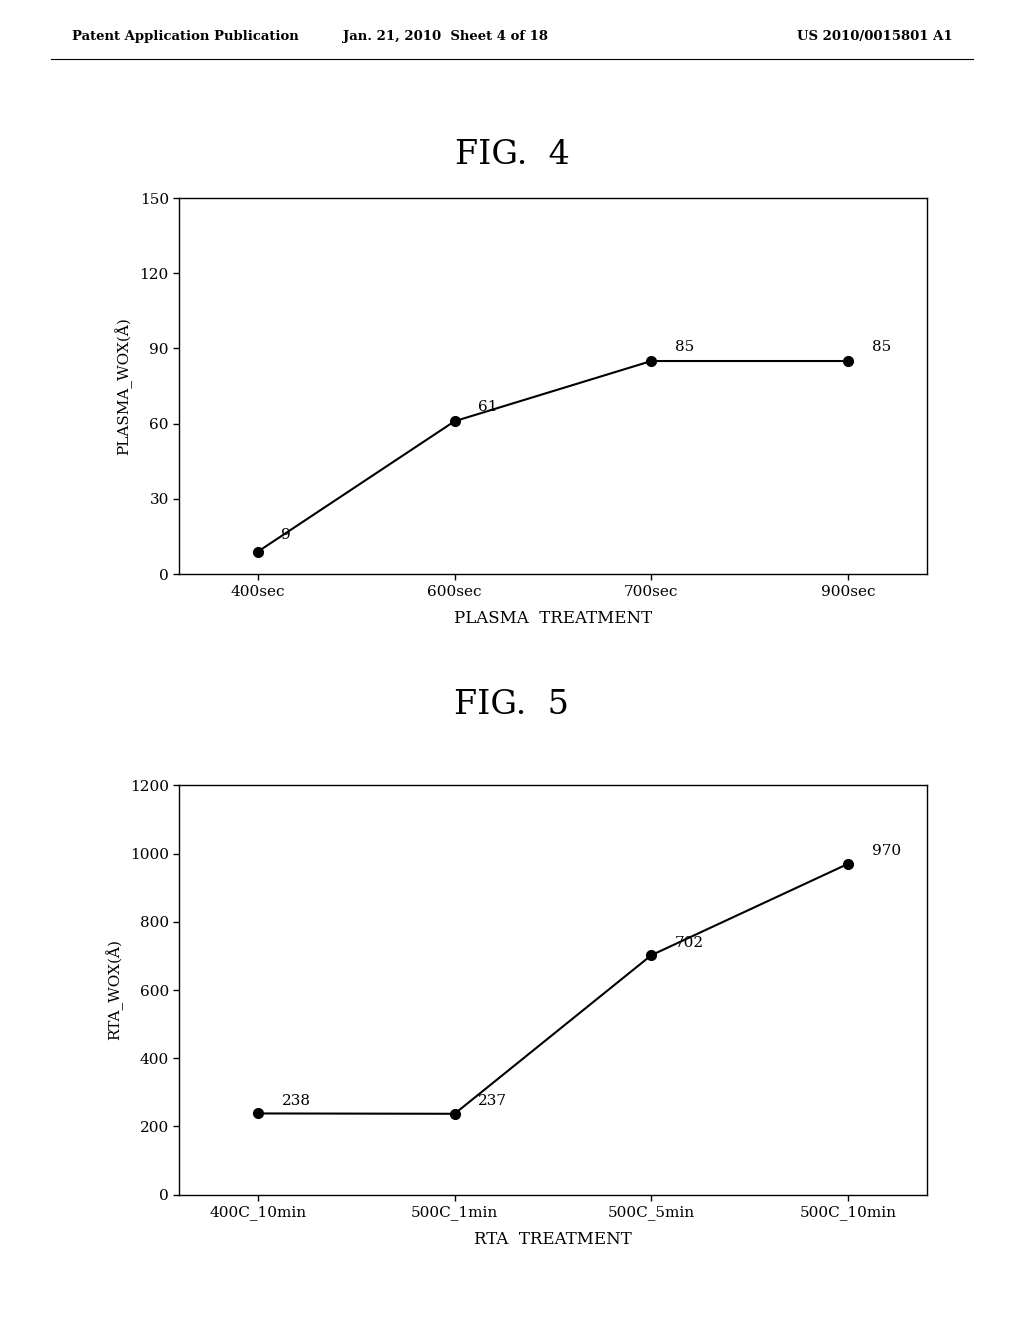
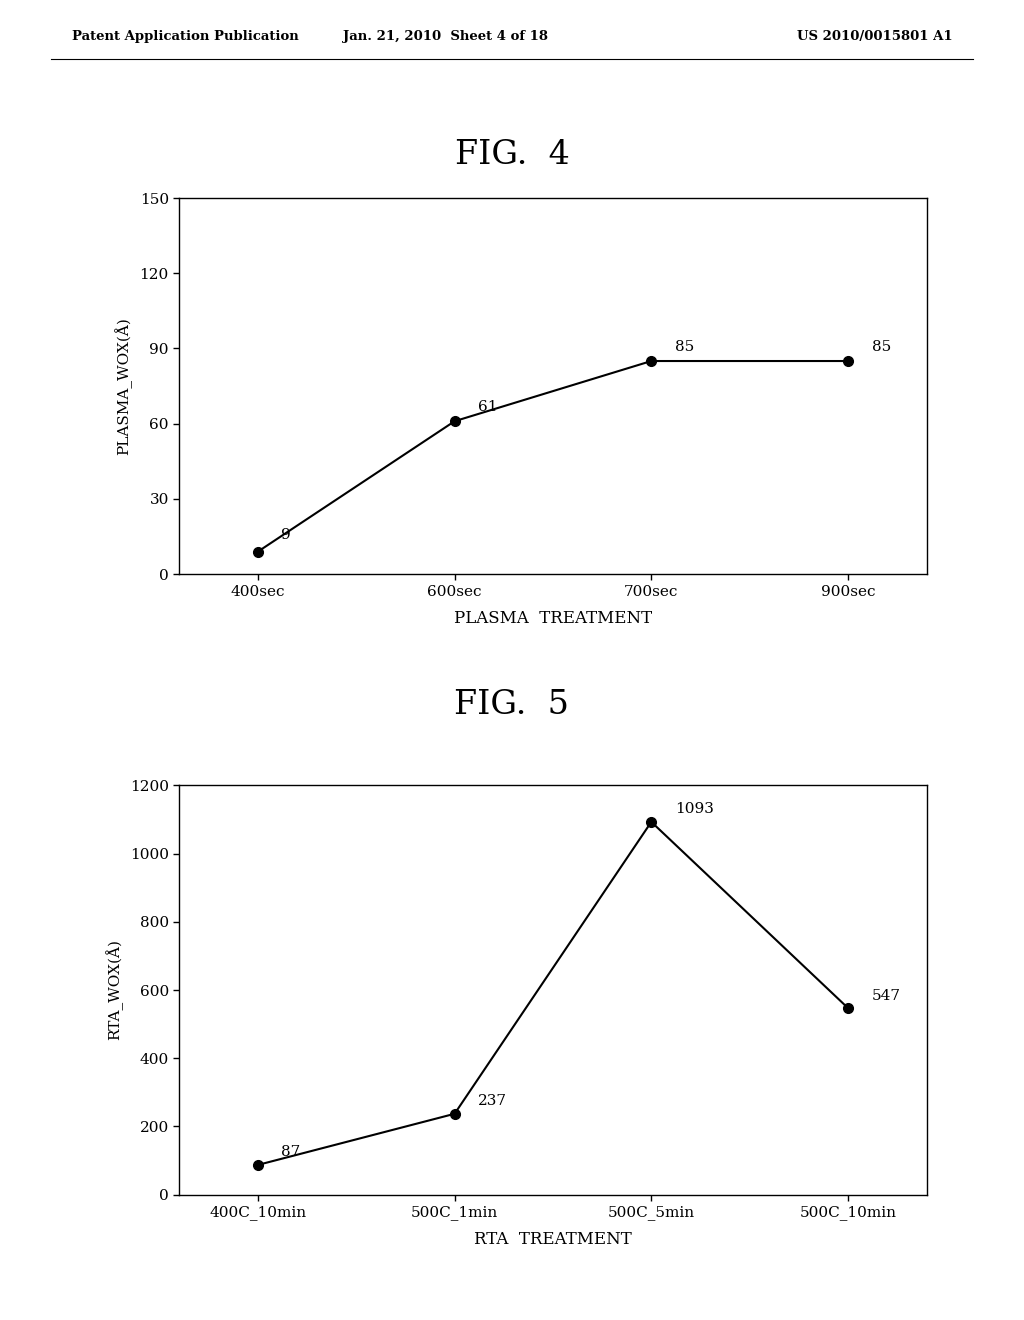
400C_10min: 238 -> 87
500C_5min: 702 -> 1093
500C_10min: 970 -> 547
